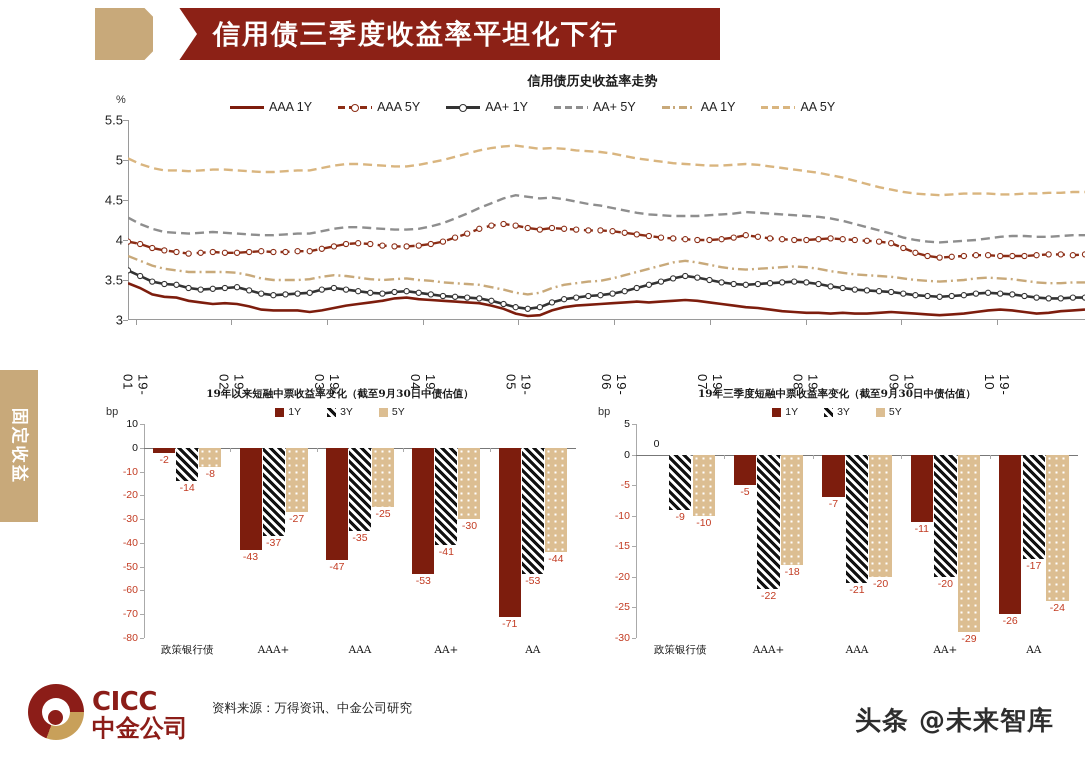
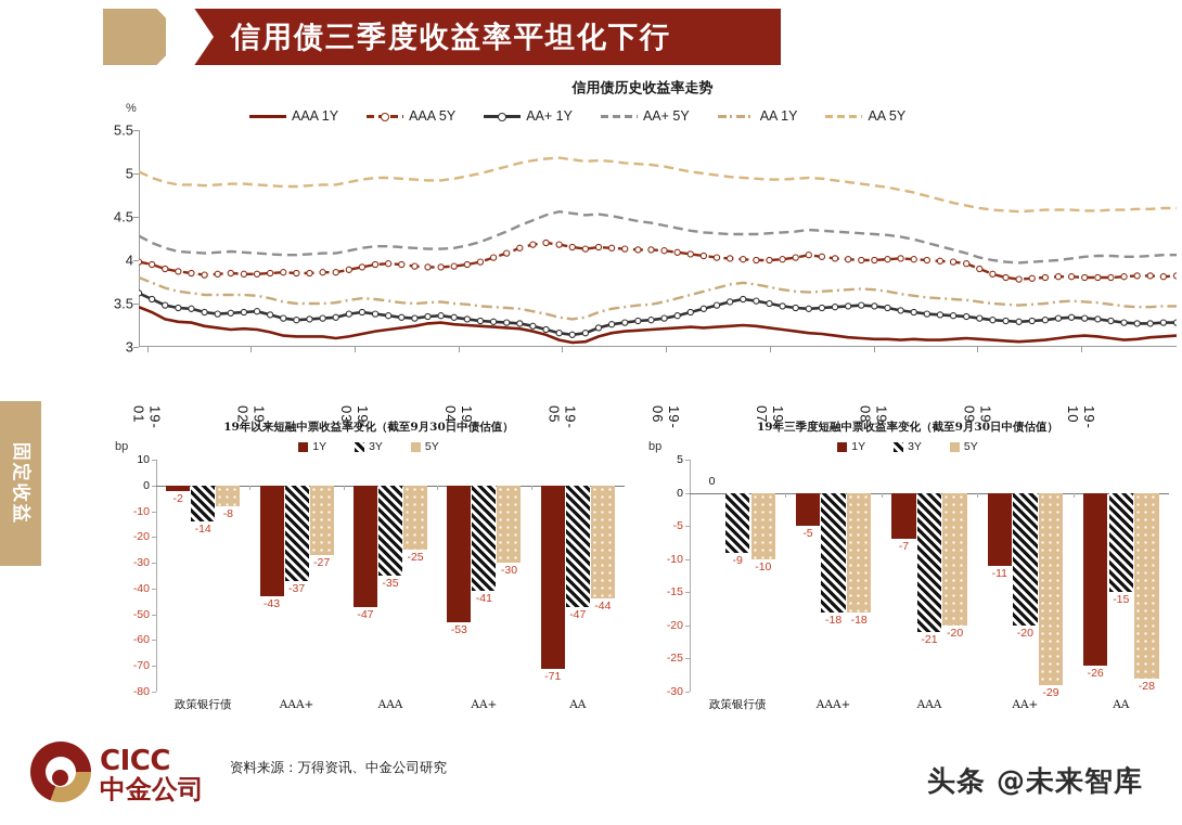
19年以来短融中票收益率变化（截至9月30日中债估值）/3Y/AA: -53 -> -47
19年三季度短融中票收益率变化（截至9月30日中债估值）/3Y/AAA+: -22 -> -18
19年三季度短融中票收益率变化（截至9月30日中债估值）/3Y/AA: -17 -> -15
19年三季度短融中票收益率变化（截至9月30日中债估值）/5Y/AA: -24 -> -28
